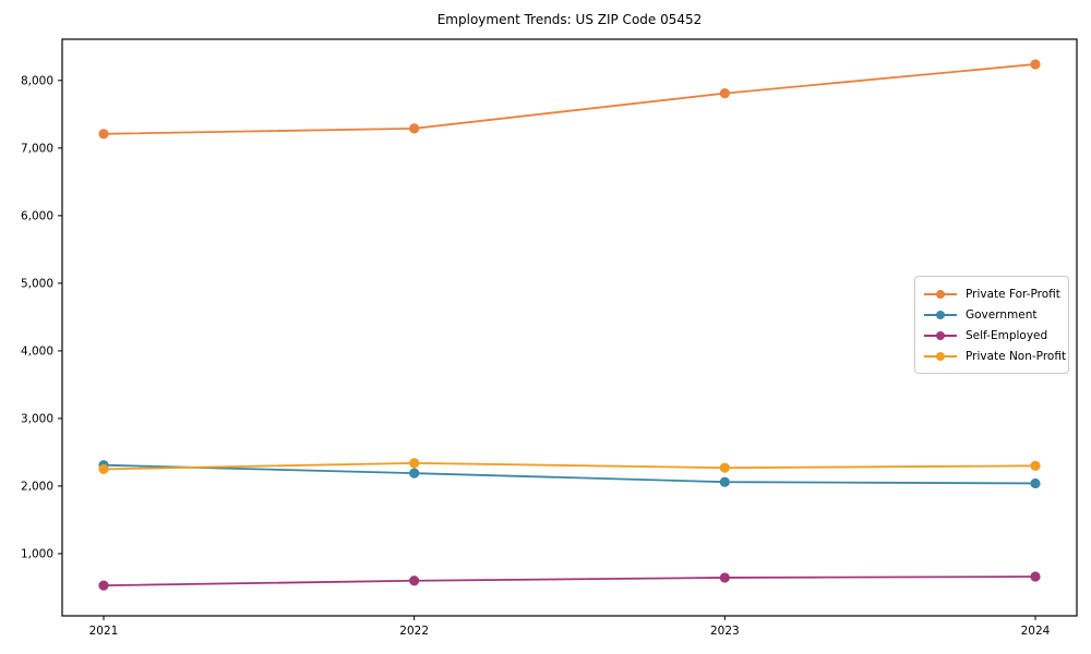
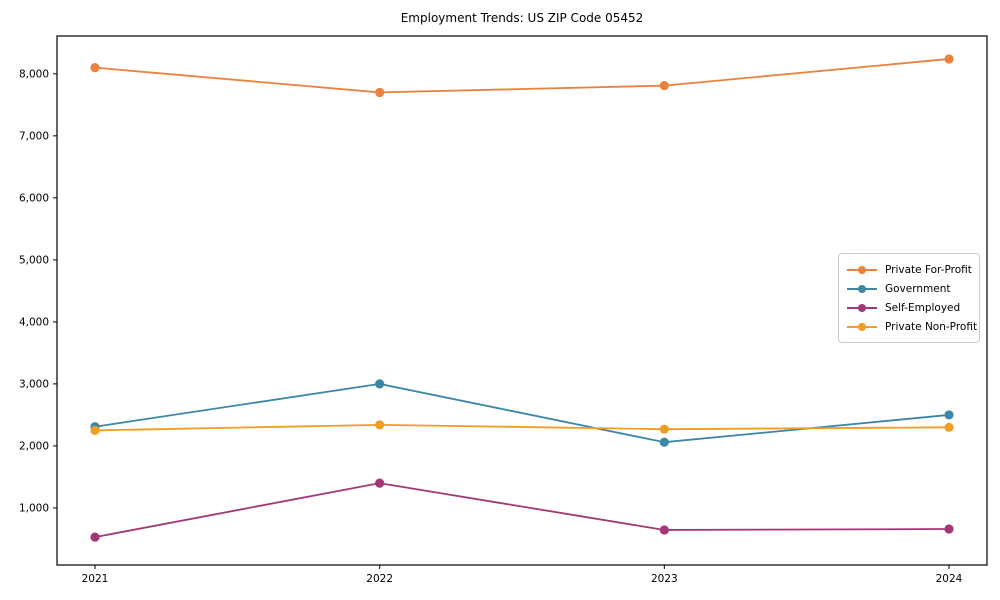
Private For-Profit/2021: 7200 -> 8100
Private For-Profit/2022: 7300 -> 7700
Government/2022: 2200 -> 3000
Self-Employed/2022: 600 -> 1400
Government/2024: 2000 -> 2500
